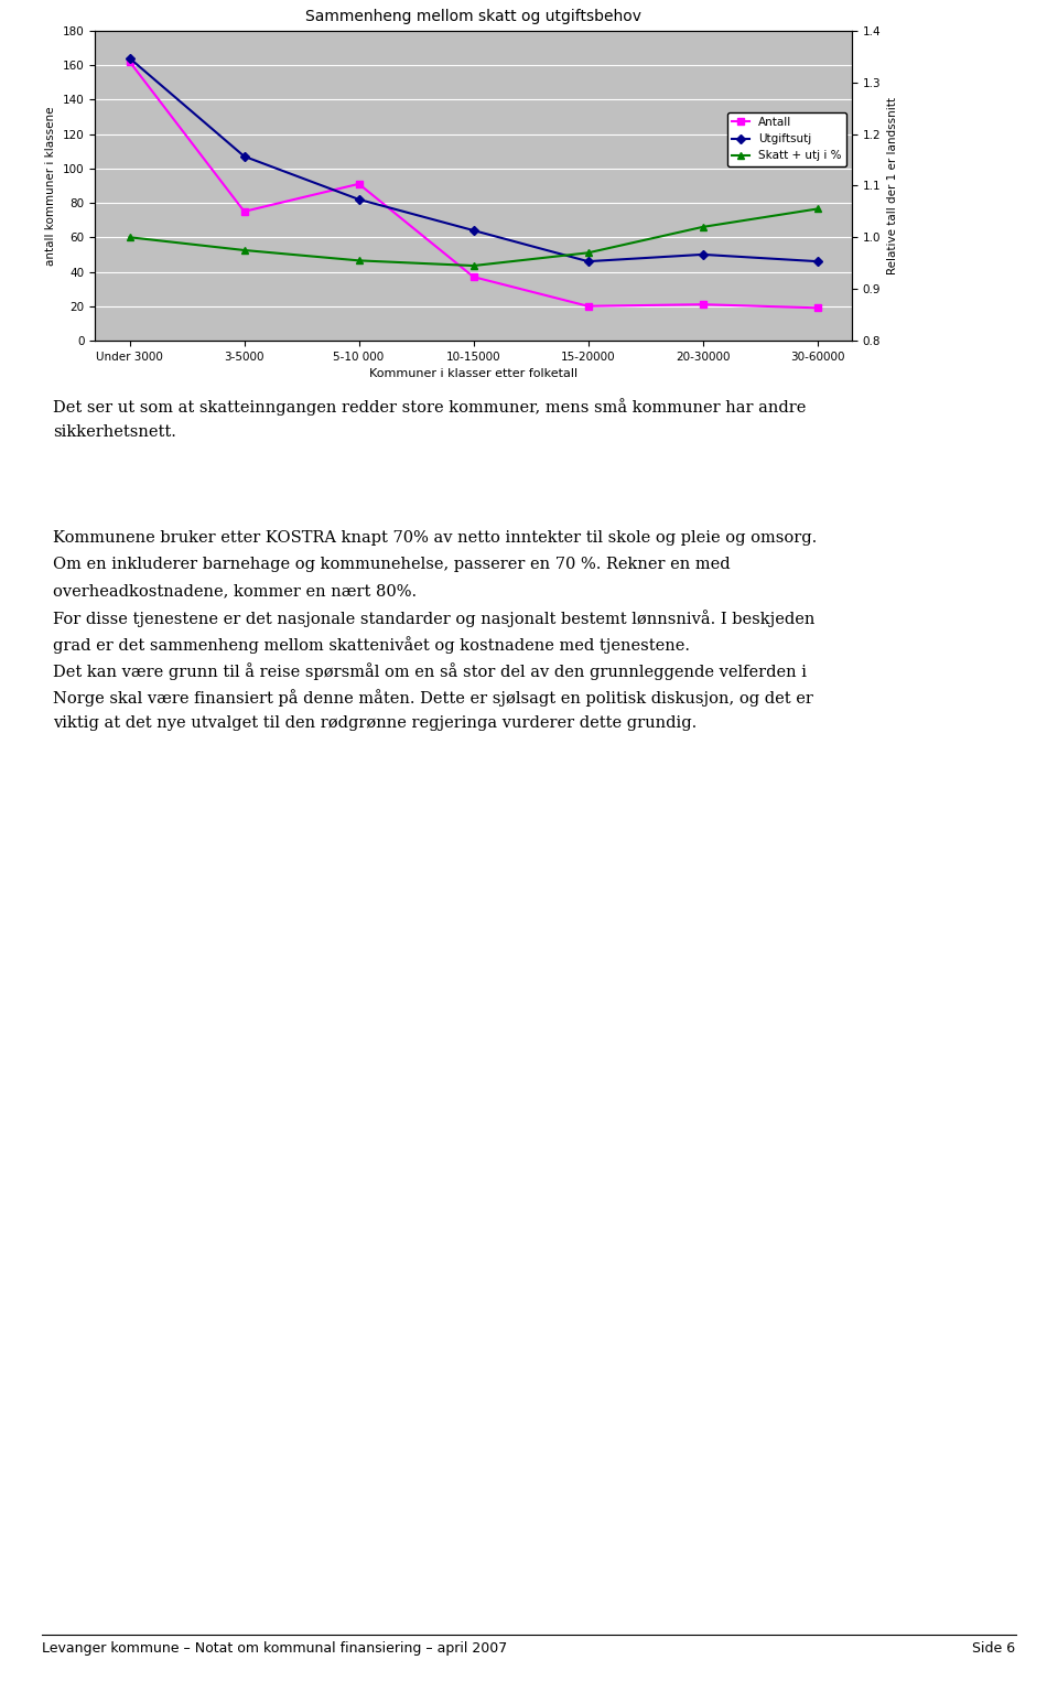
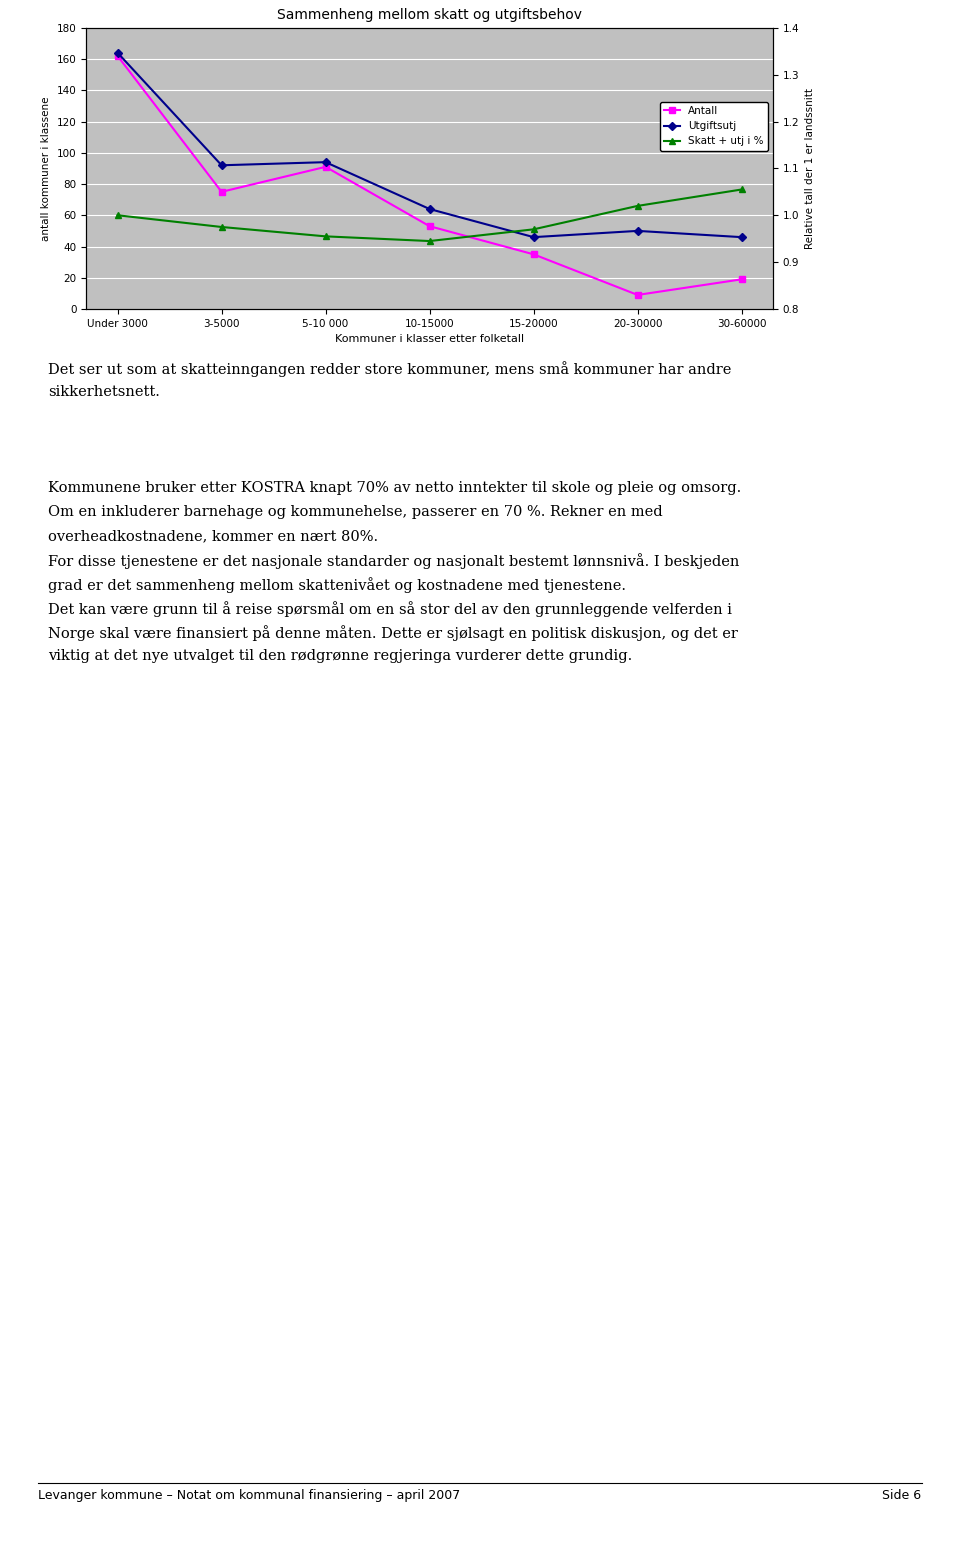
Utgiftsutj/3-5000: 107 -> 92
Utgiftsutj/5-10 000: 82 -> 94
Antall/10-15000: 37 -> 53
Antall/15-20000: 20 -> 35
Antall/20-30000: 21 -> 9
